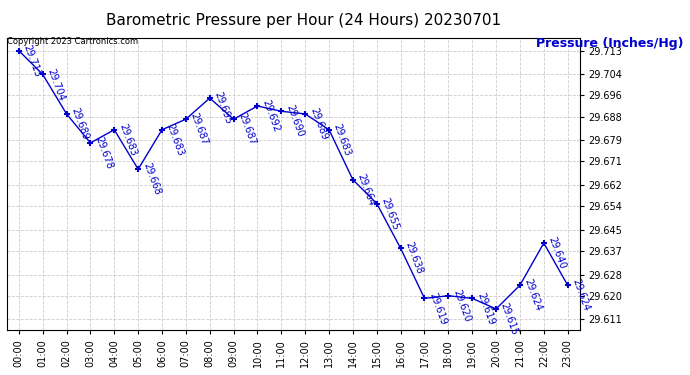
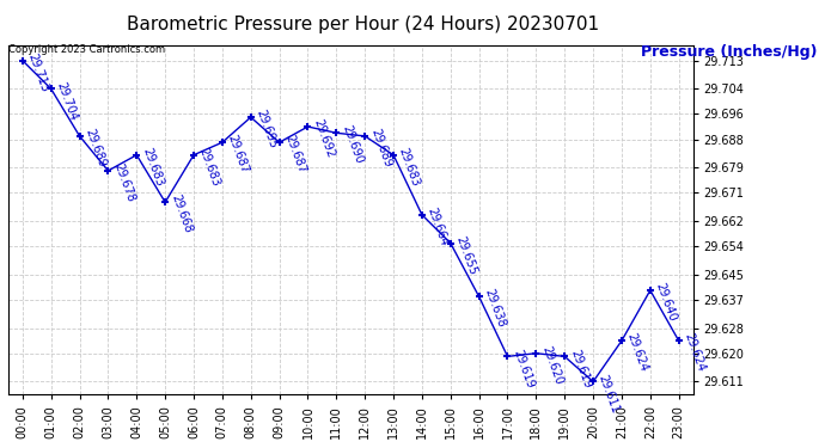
20:00: 29.615 -> 29.611
